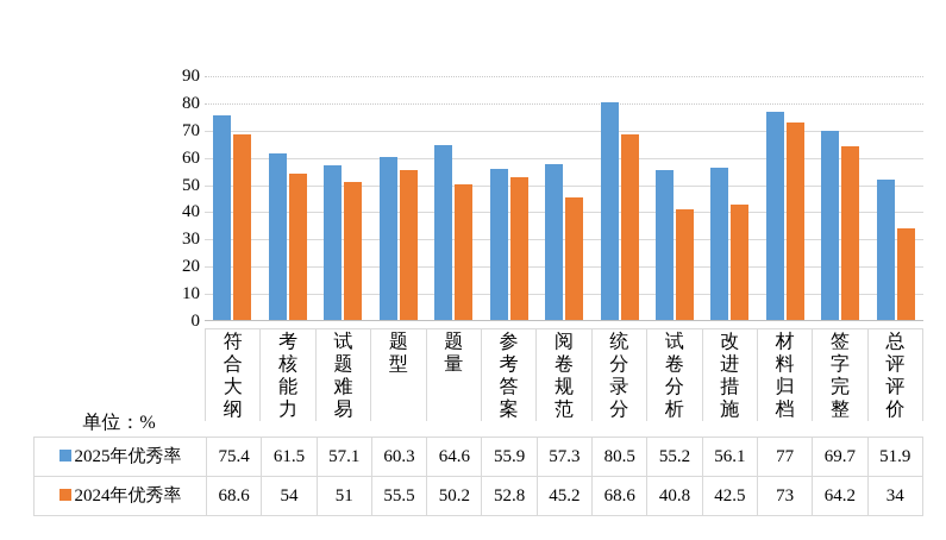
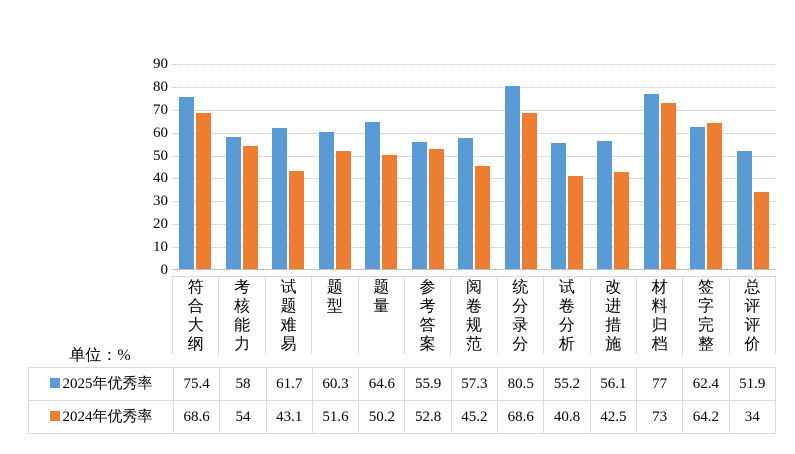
2025年优秀率/考核能力: 61.5 -> 58
2025年优秀率/试题难易: 57.1 -> 61.7
2024年优秀率/试题难易: 51 -> 43.1
2024年优秀率/题型: 55.5 -> 51.6
2025年优秀率/签字完整: 69.7 -> 62.4
